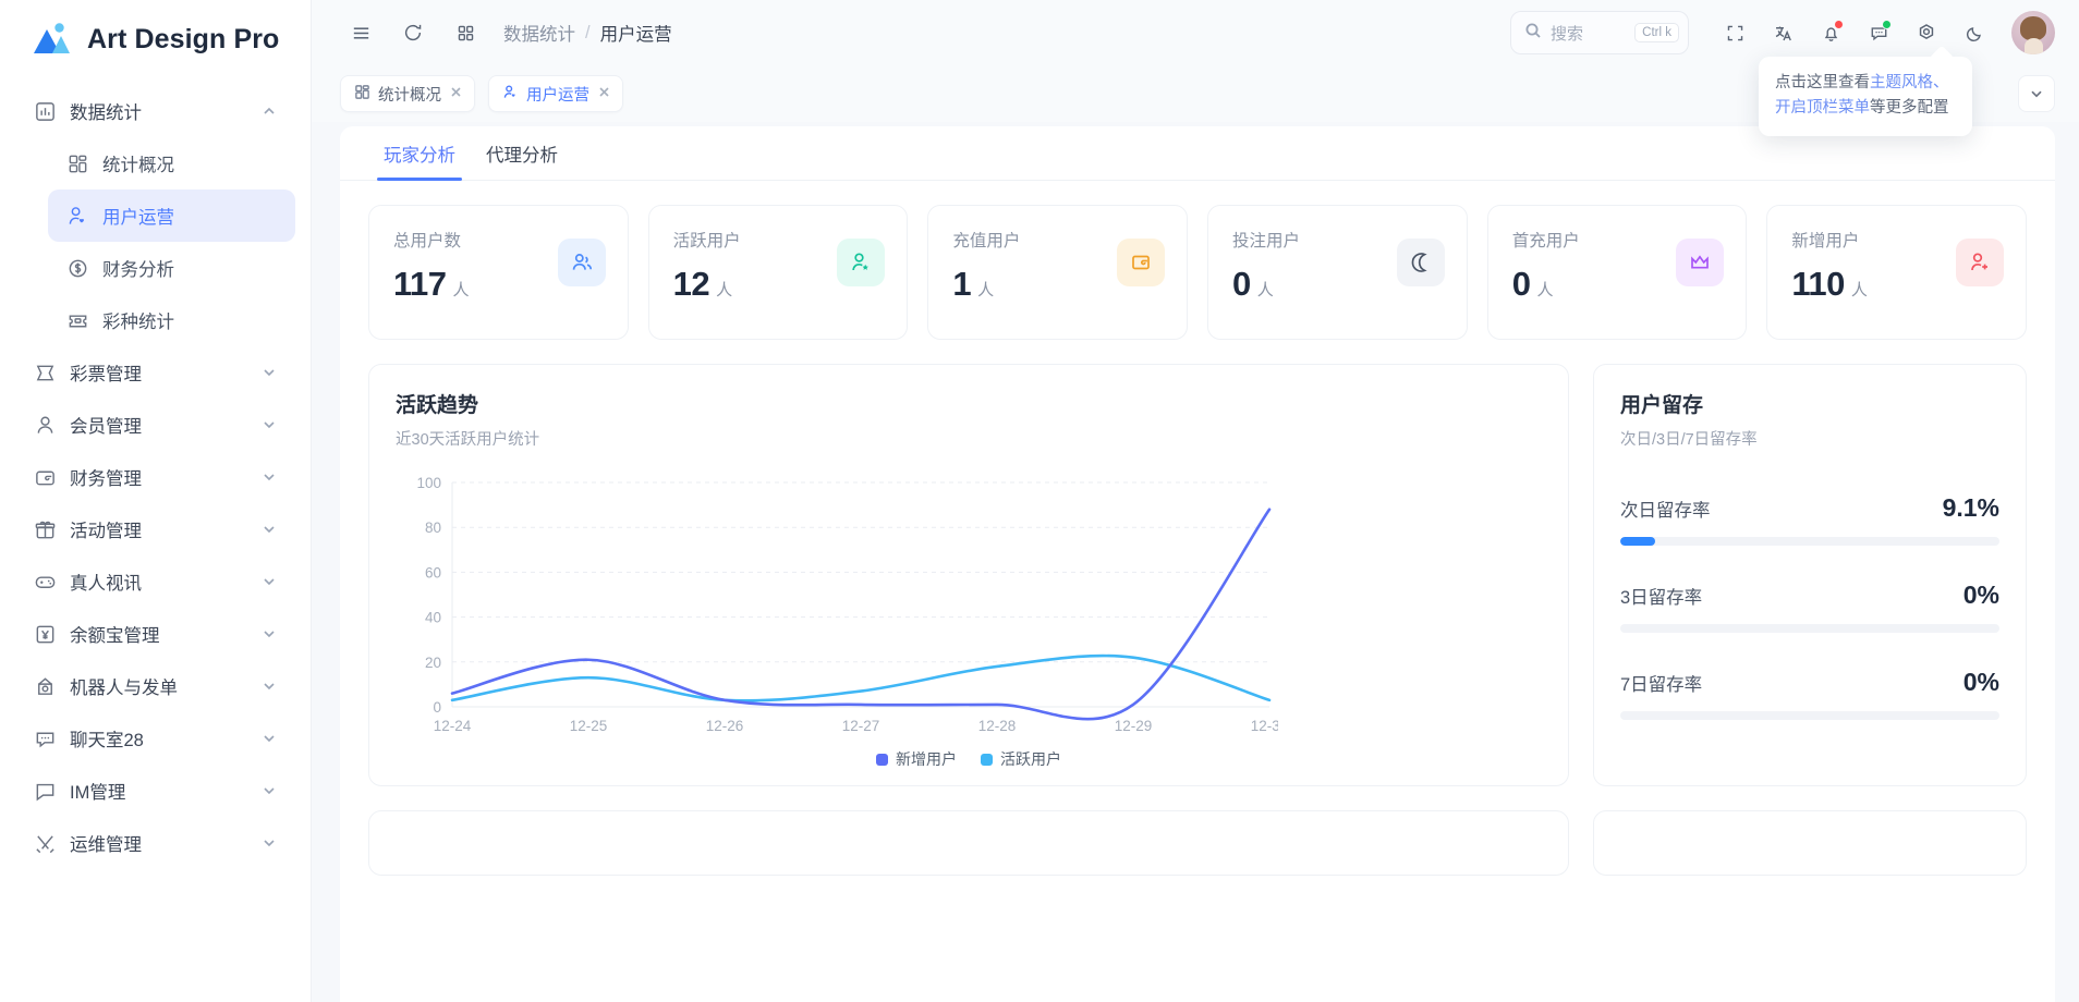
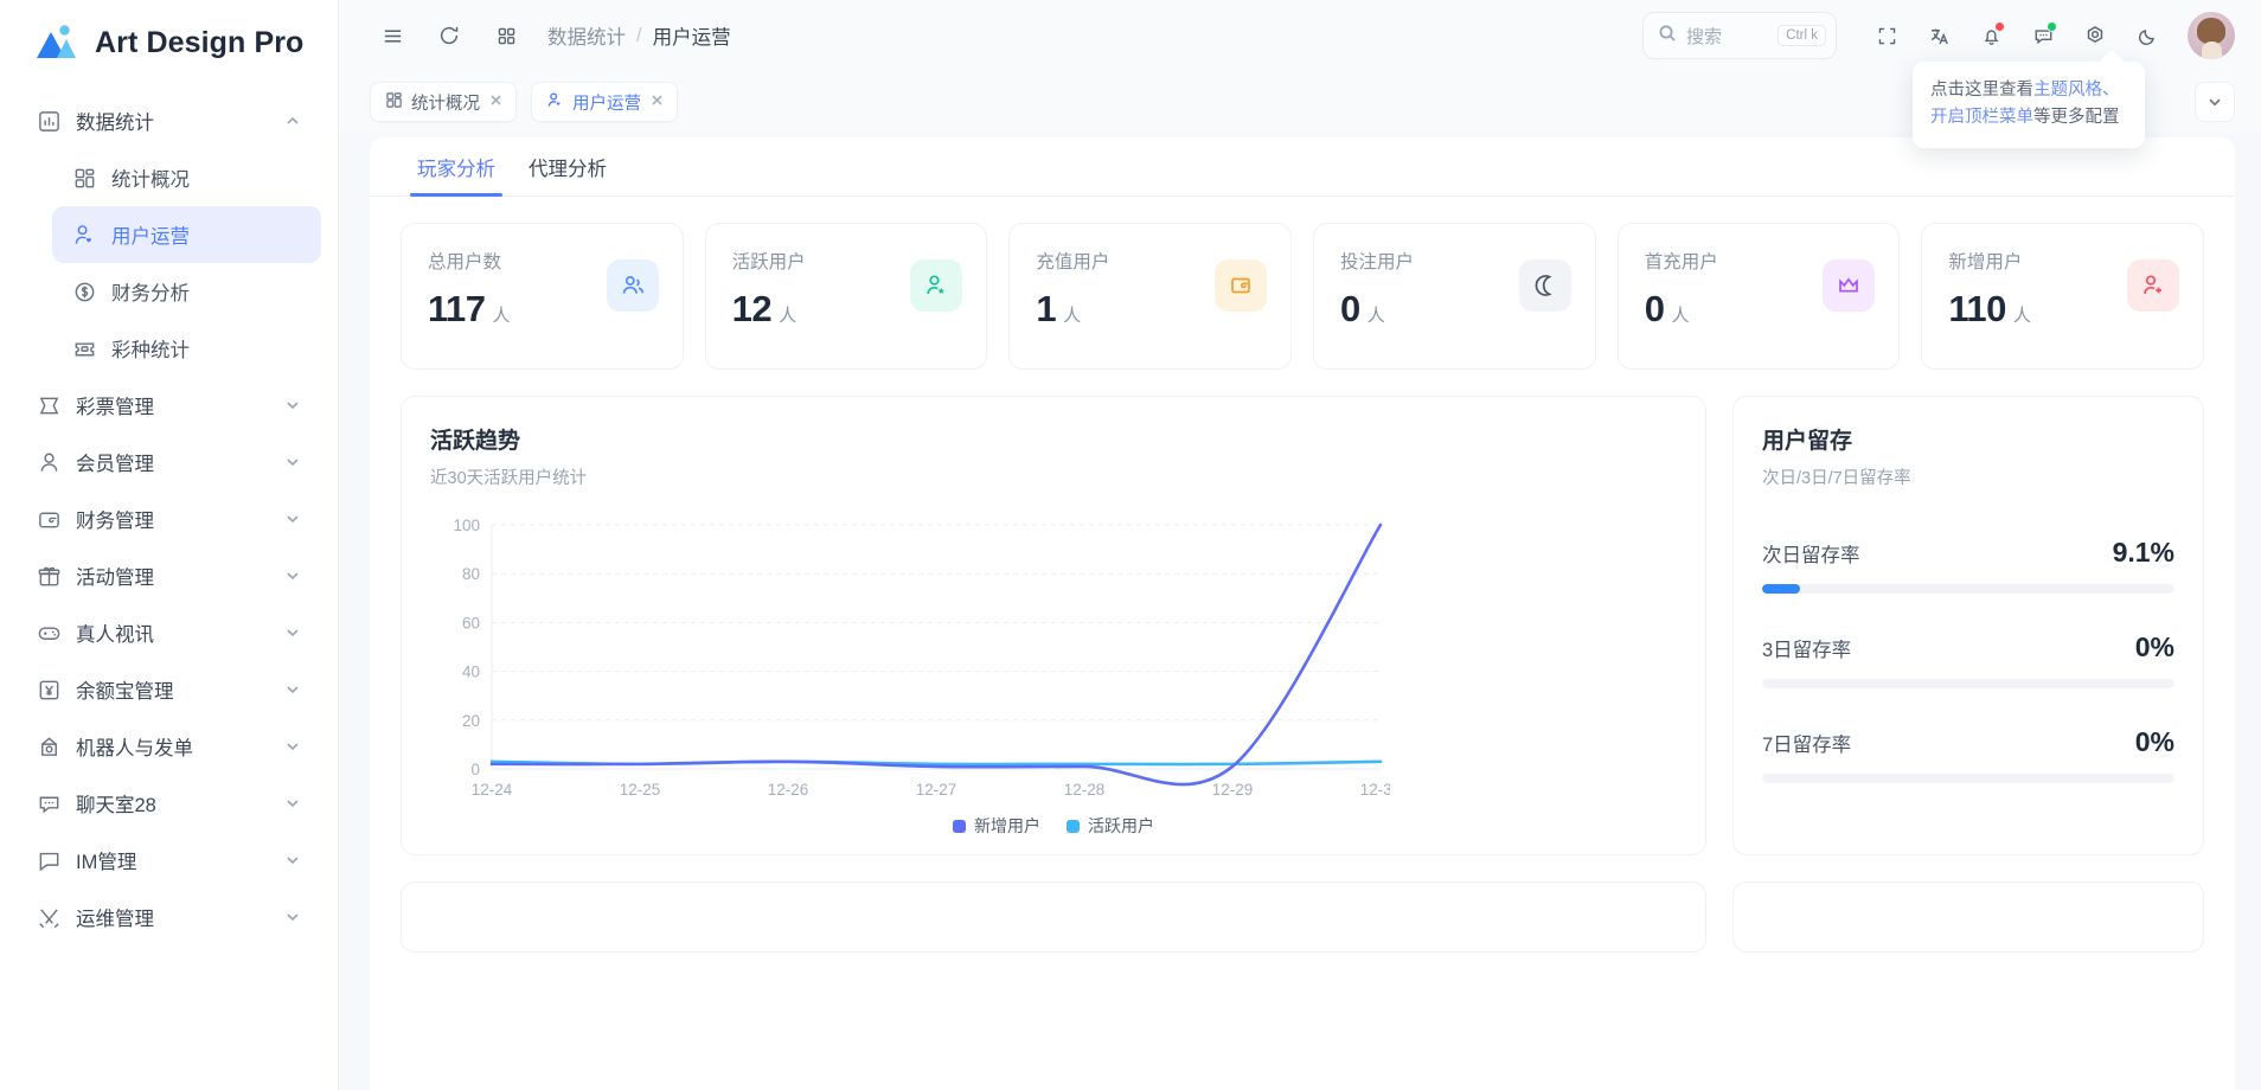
新增用户/12-24: 6 -> 2
新增用户/12-25: 21 -> 2
活跃用户/12-25: 13 -> 2
活跃用户/12-27: 7 -> 2
活跃用户/12-28: 18 -> 2
活跃用户/12-29: 22 -> 2
新增用户/12-30: 88 -> 100
